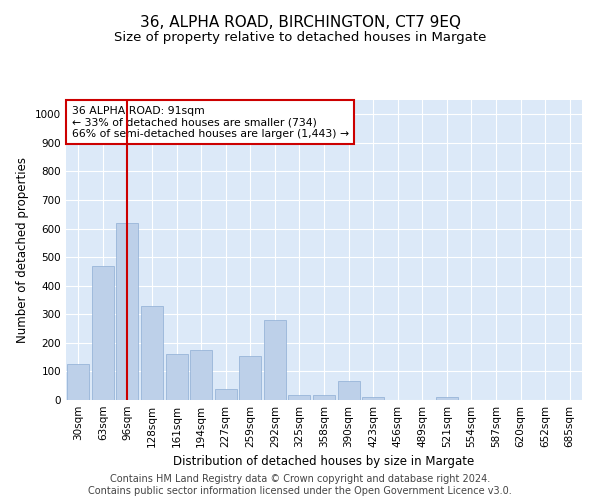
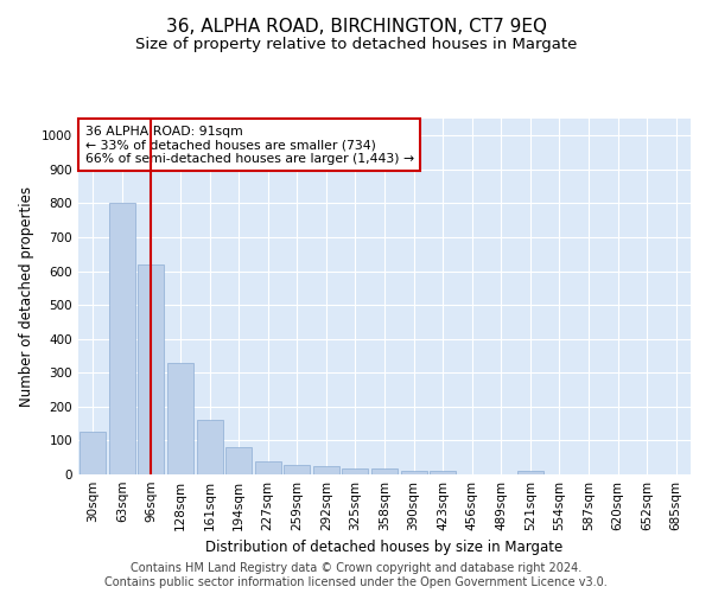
63sqm: 470 -> 800
194sqm: 175 -> 82
259sqm: 155 -> 27
292sqm: 280 -> 24
390sqm: 65 -> 9
